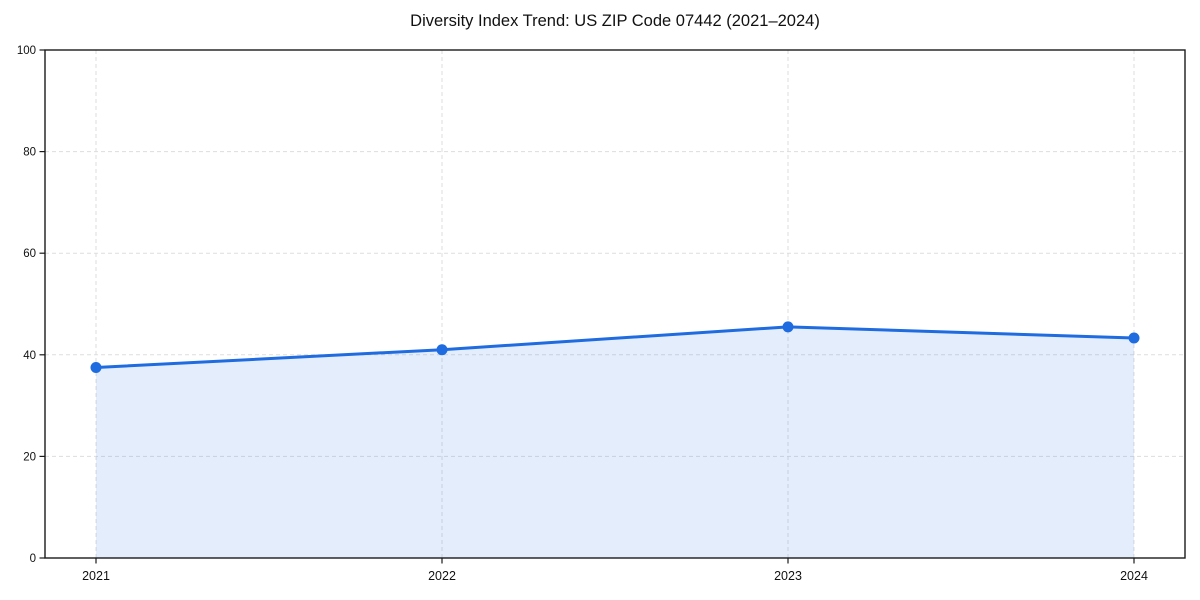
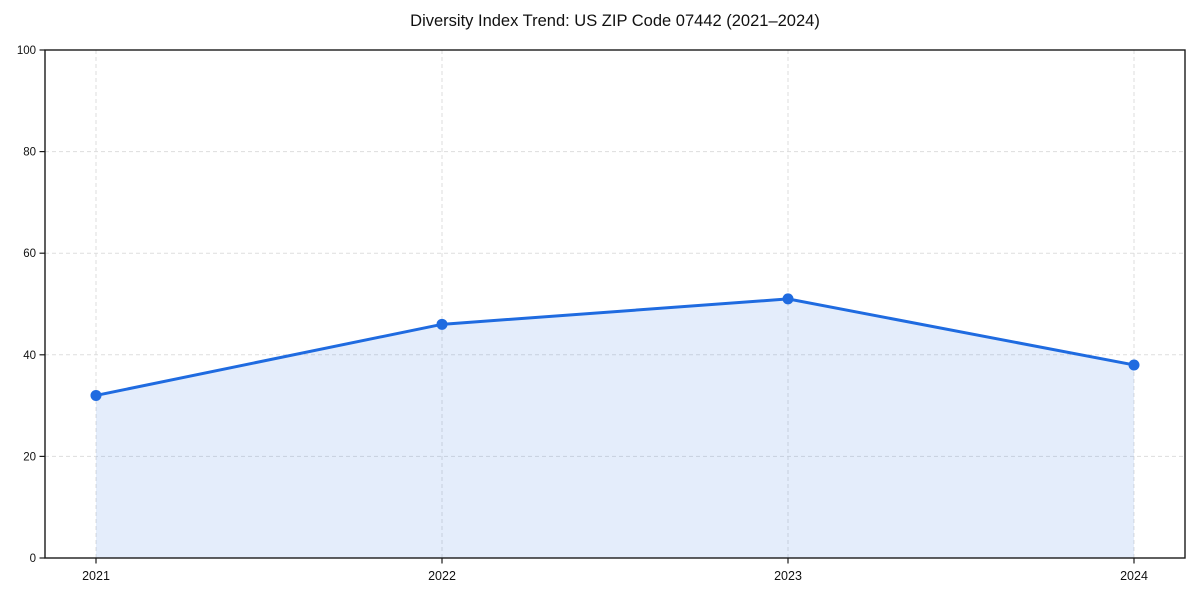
2021: 38 -> 32
2022: 41 -> 46
2023: 46 -> 51
2024: 43 -> 38
